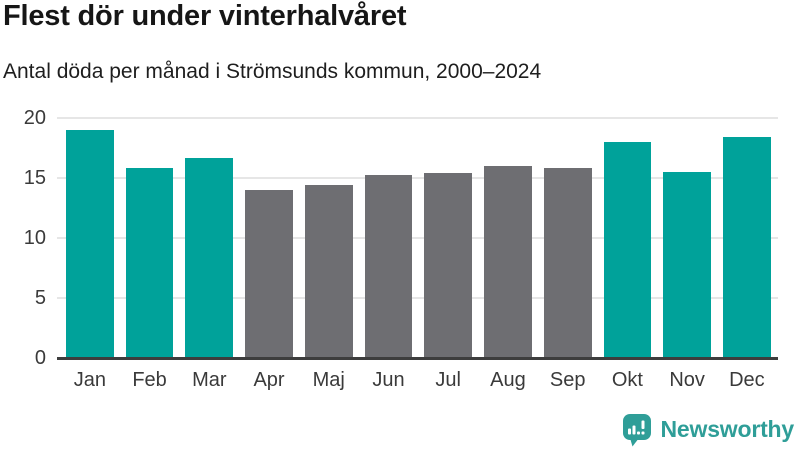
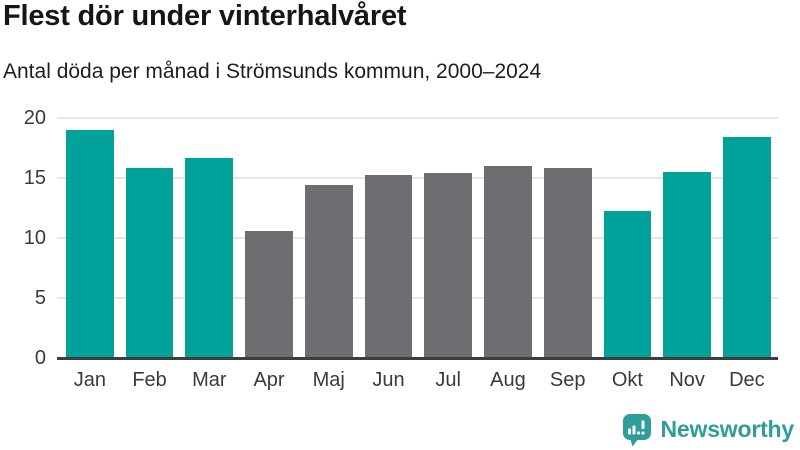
Apr: 14.0 -> 10.6
Okt: 18.0 -> 12.2
